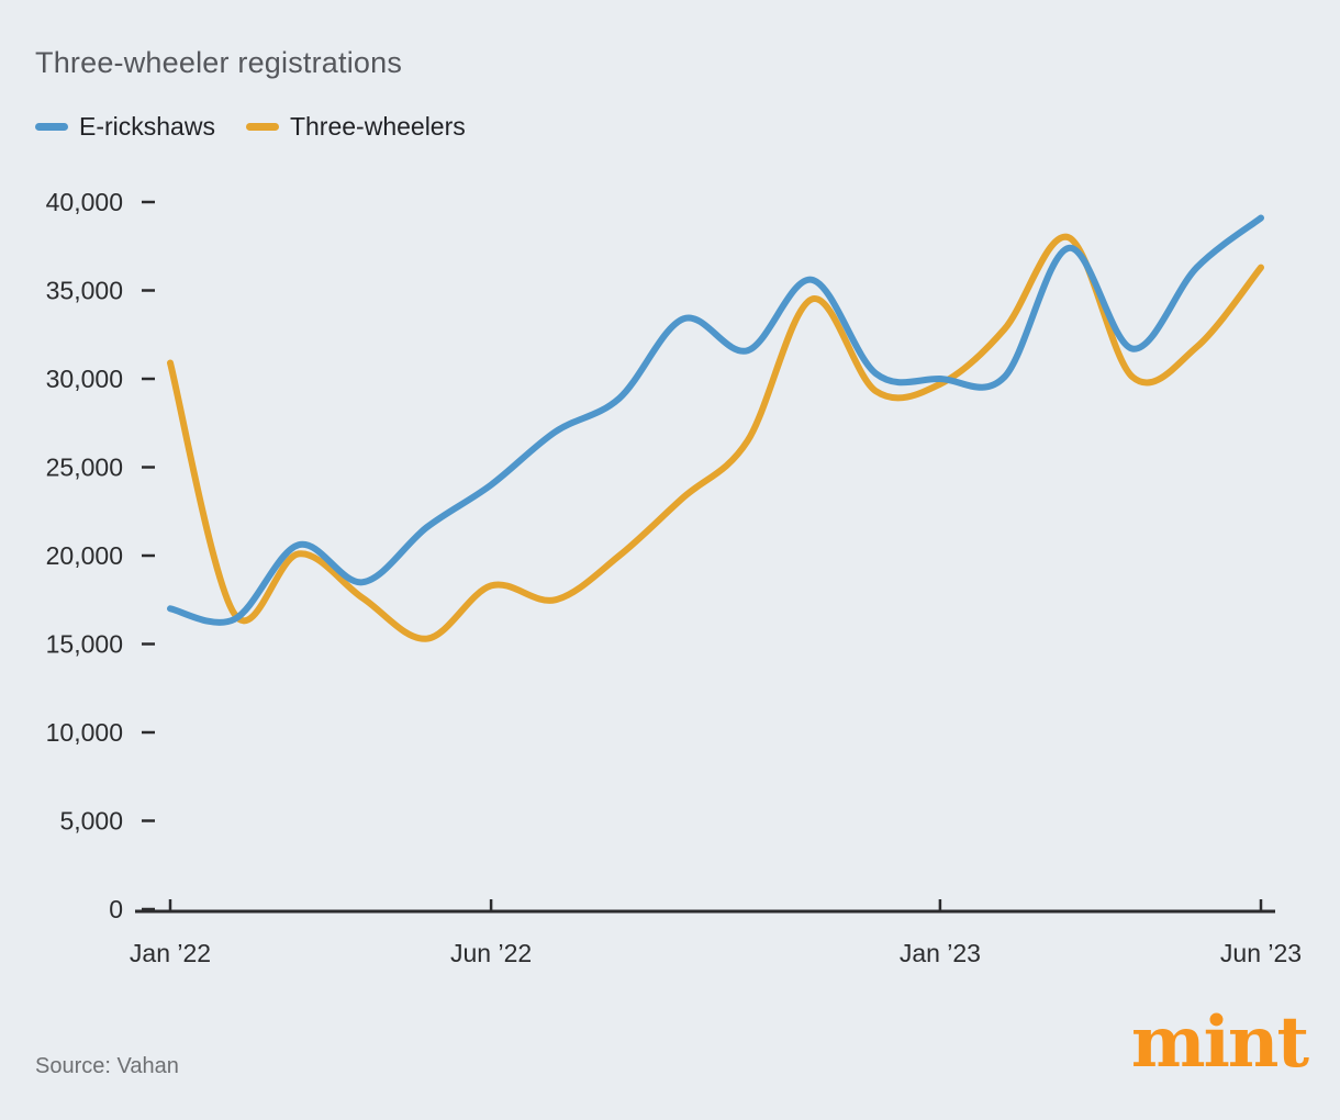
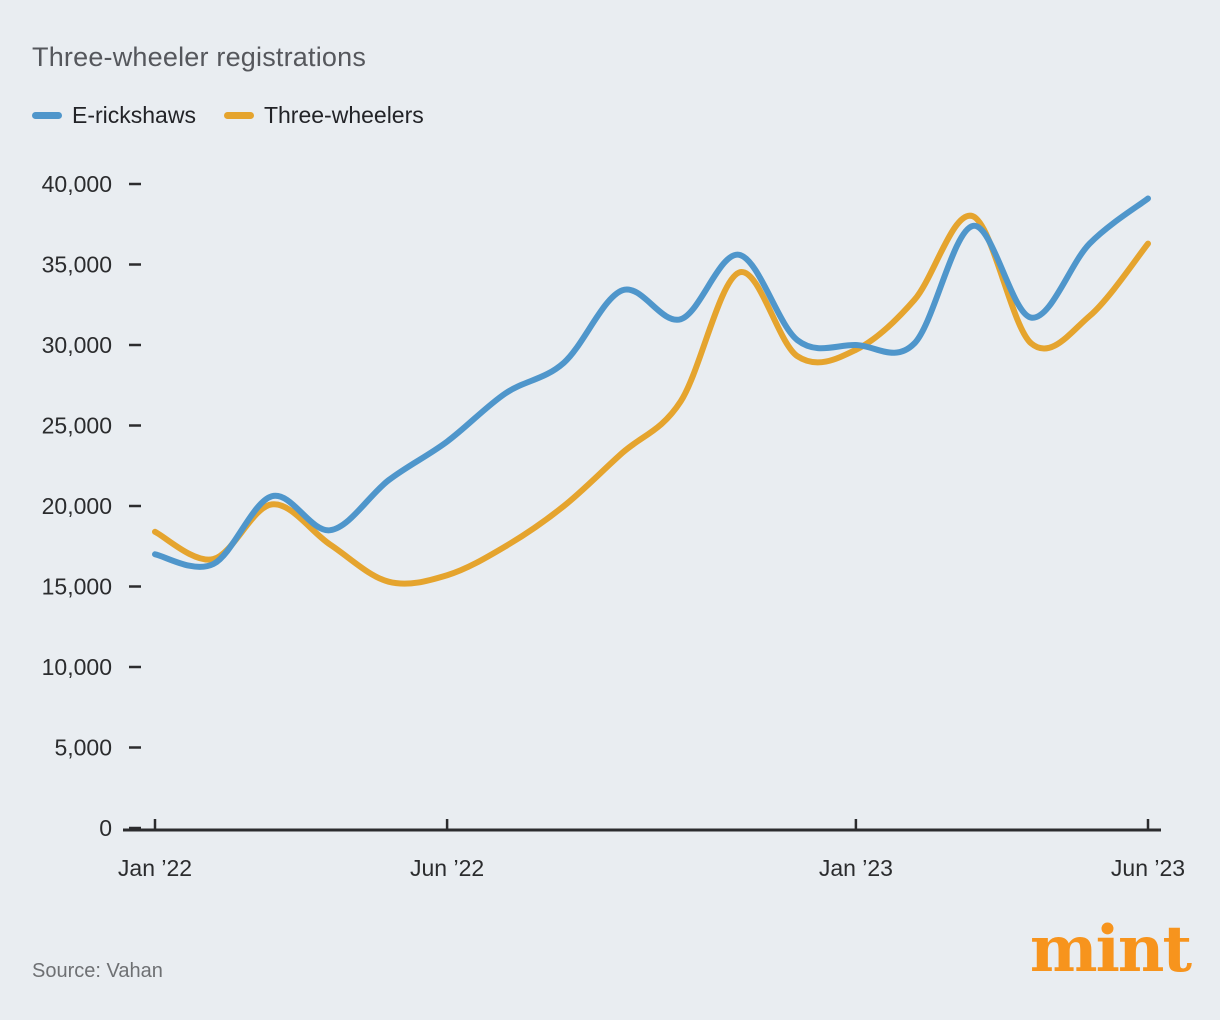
Three-wheelers/Jan ’22: 30900 -> 18400
Three-wheelers/Jun ’22: 18300 -> 15700
